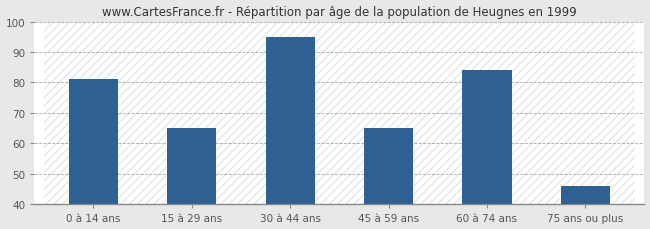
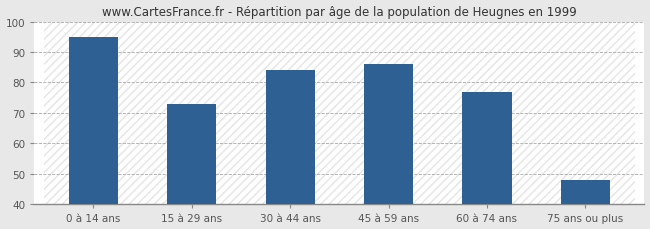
0 à 14 ans: 81 -> 95
15 à 29 ans: 65 -> 73
30 à 44 ans: 95 -> 84
45 à 59 ans: 65 -> 86
60 à 74 ans: 84 -> 77
75 ans ou plus: 46 -> 48
